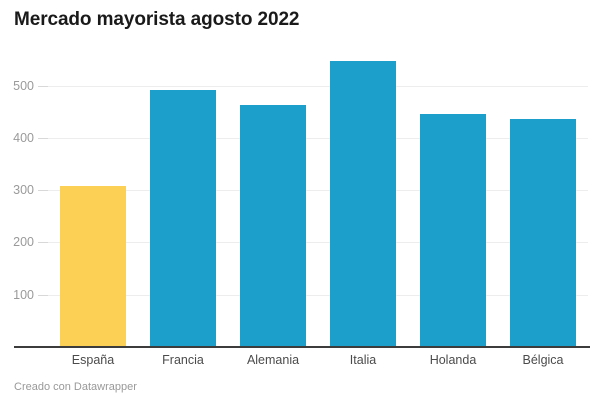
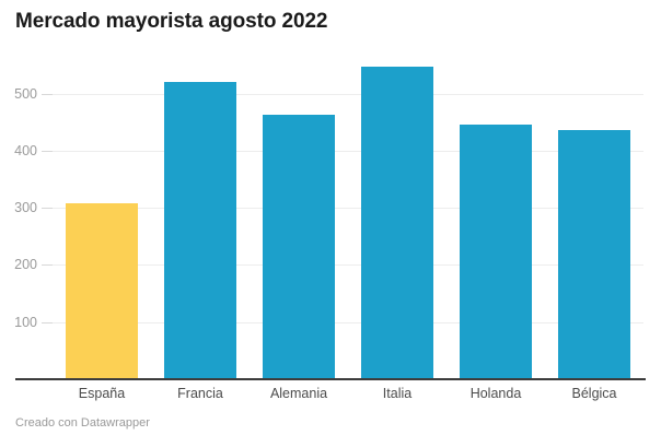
Francia: 490 -> 520
